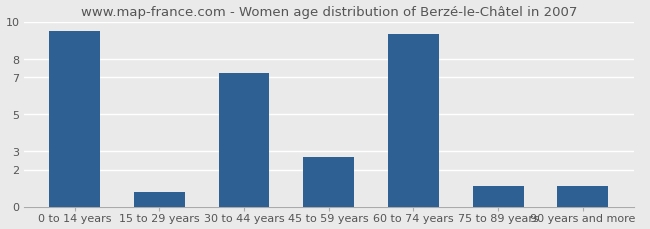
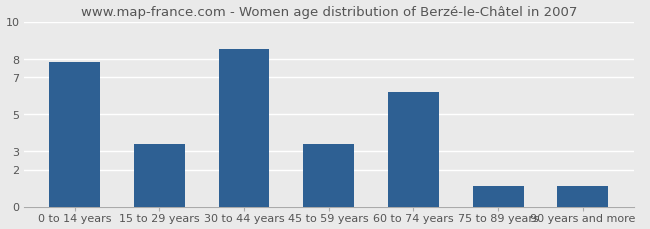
0 to 14 years: 9.5 -> 7.8
15 to 29 years: 0.8 -> 3.4
30 to 44 years: 7.2 -> 8.5
45 to 59 years: 2.7 -> 3.4
60 to 74 years: 9.3 -> 6.2
